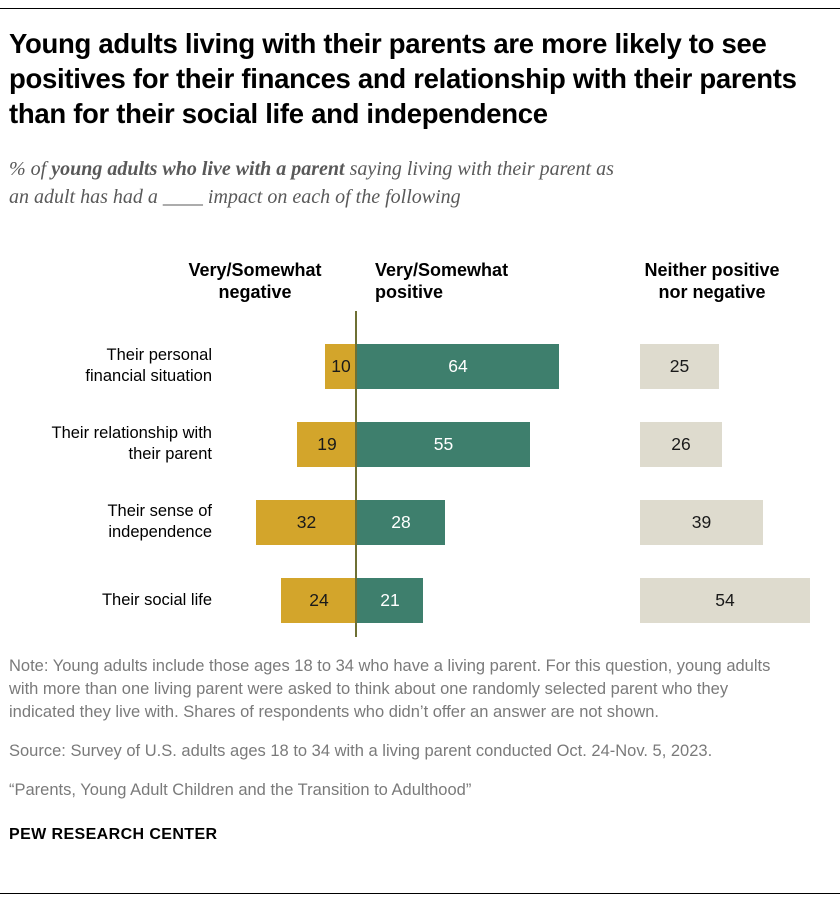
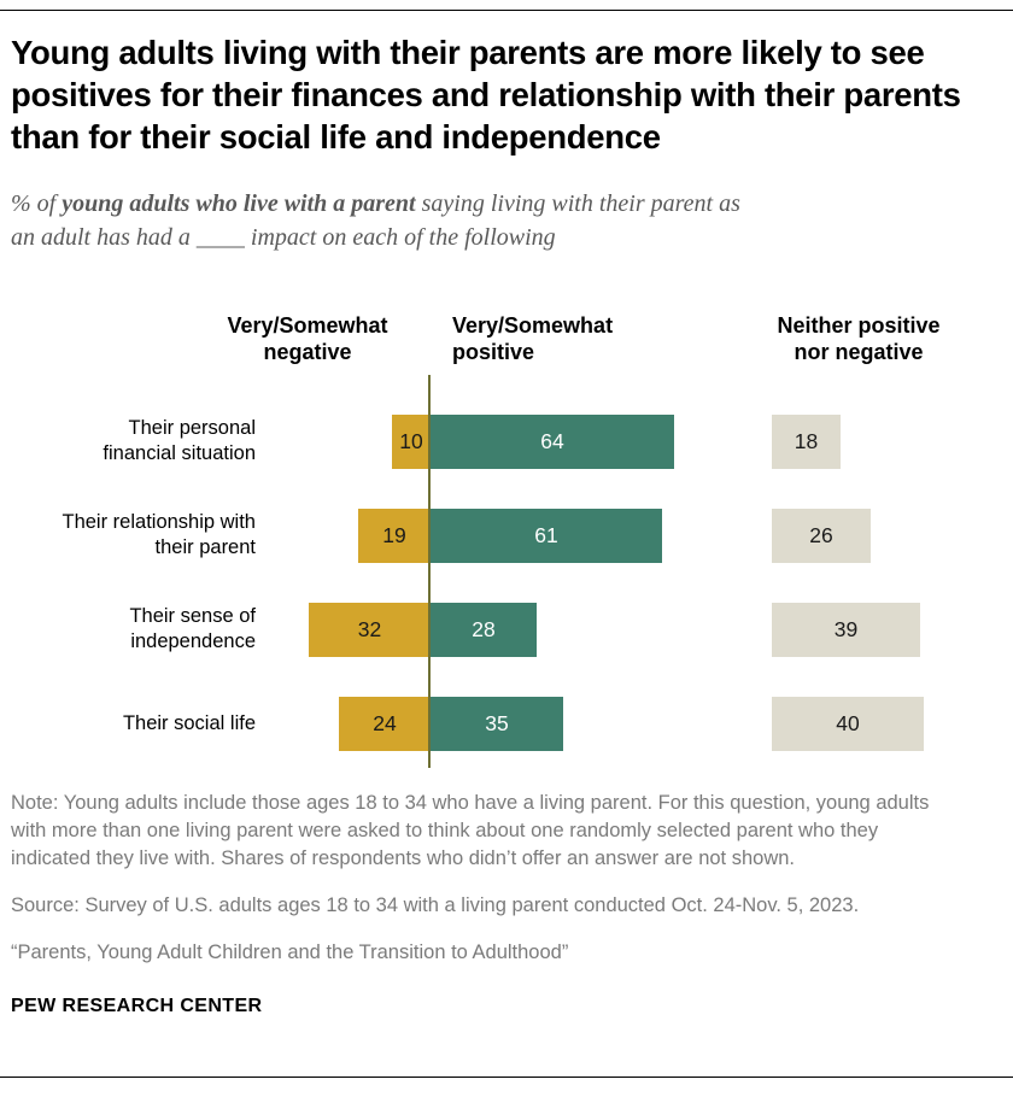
Neither positive nor negative/Their personal financial situation: 25 -> 18
Very/Somewhat positive/Their relationship with their parent: 55 -> 61
Very/Somewhat positive/Their social life: 21 -> 35
Neither positive nor negative/Their social life: 54 -> 40
